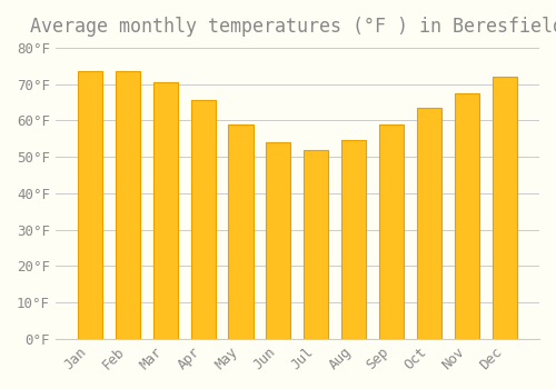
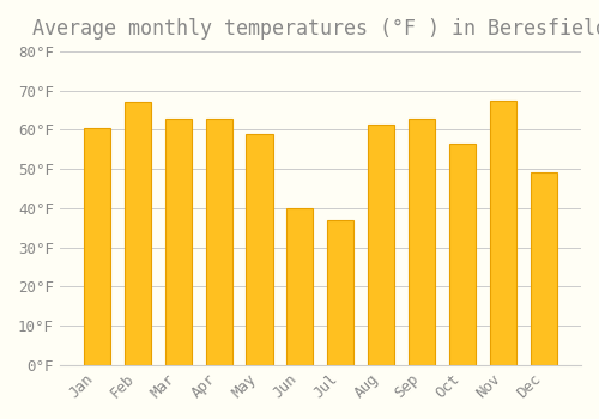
Jan: 73.5°F -> 60.5°F
Feb: 73.5°F -> 67.0°F
Mar: 70.5°F -> 63.0°F
Apr: 65.5°F -> 63.0°F
Jun: 54.0°F -> 40.0°F
Jul: 52.0°F -> 37.0°F
Aug: 54.5°F -> 61.5°F
Sep: 59.0°F -> 63.0°F
Oct: 63.5°F -> 56.5°F
Dec: 72.0°F -> 49.0°F
